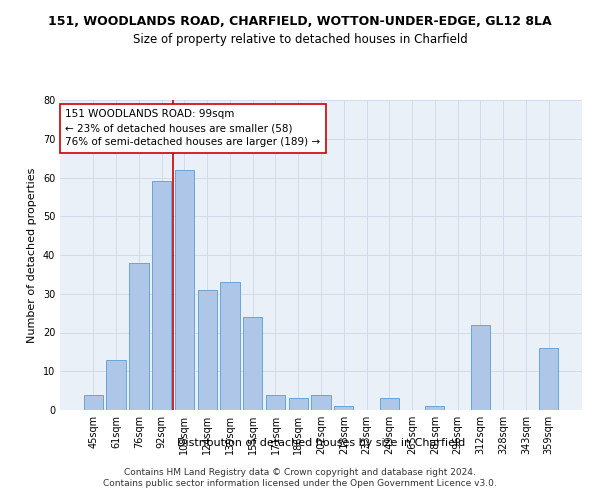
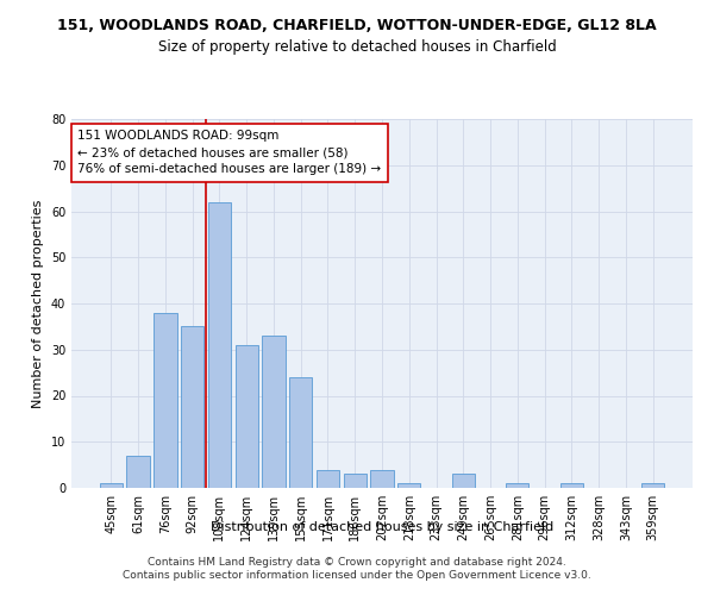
45sqm: 4 -> 1
61sqm: 13 -> 7
92sqm: 59 -> 35
312sqm: 22 -> 1
359sqm: 16 -> 1
